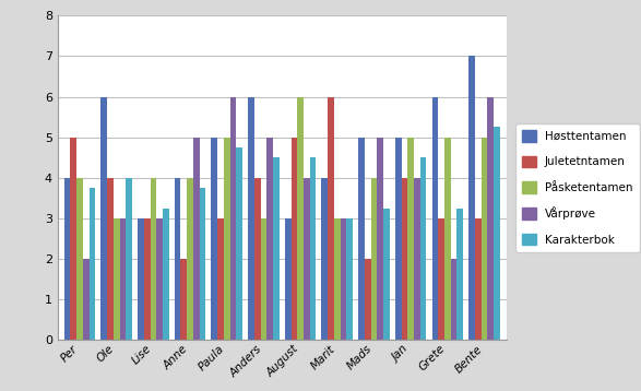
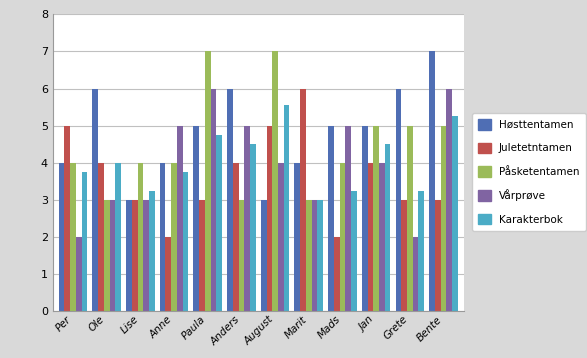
Påsketentamen/Paula: 5 -> 7
Påsketentamen/August: 6 -> 7
Karakterbok/August: 4.50 -> 5.55
